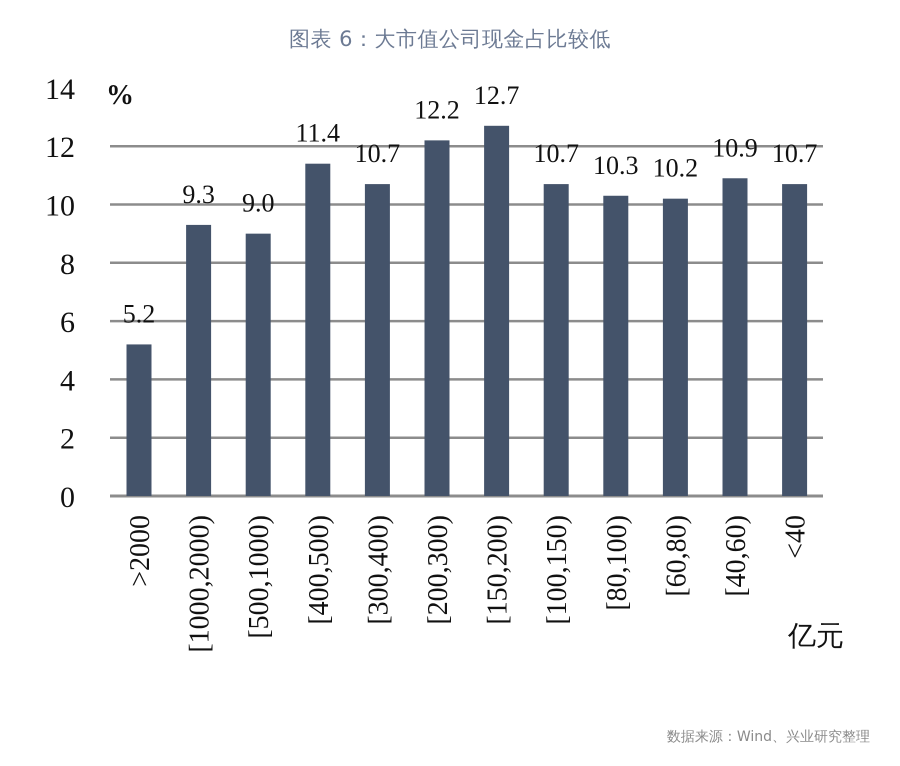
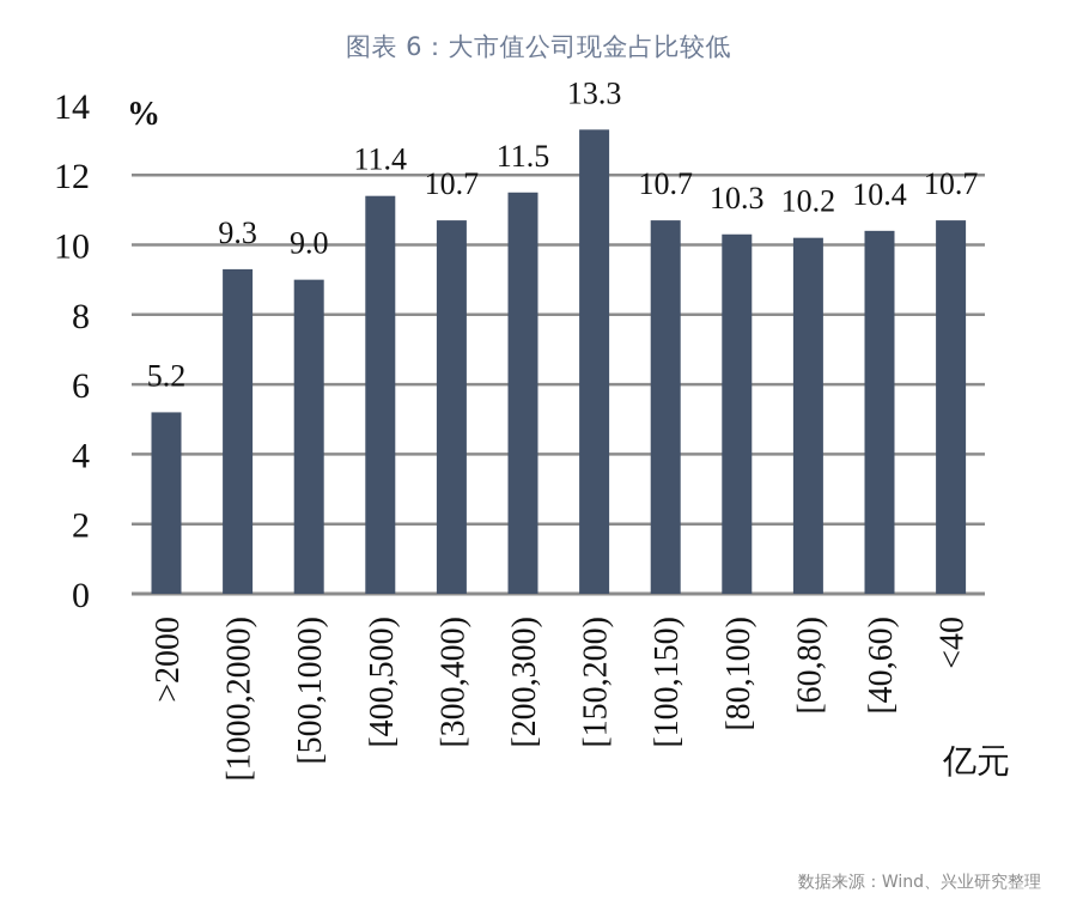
[200,300): 12.2 -> 11.5
[150,200): 12.7 -> 13.3
[40,60): 10.9 -> 10.4
